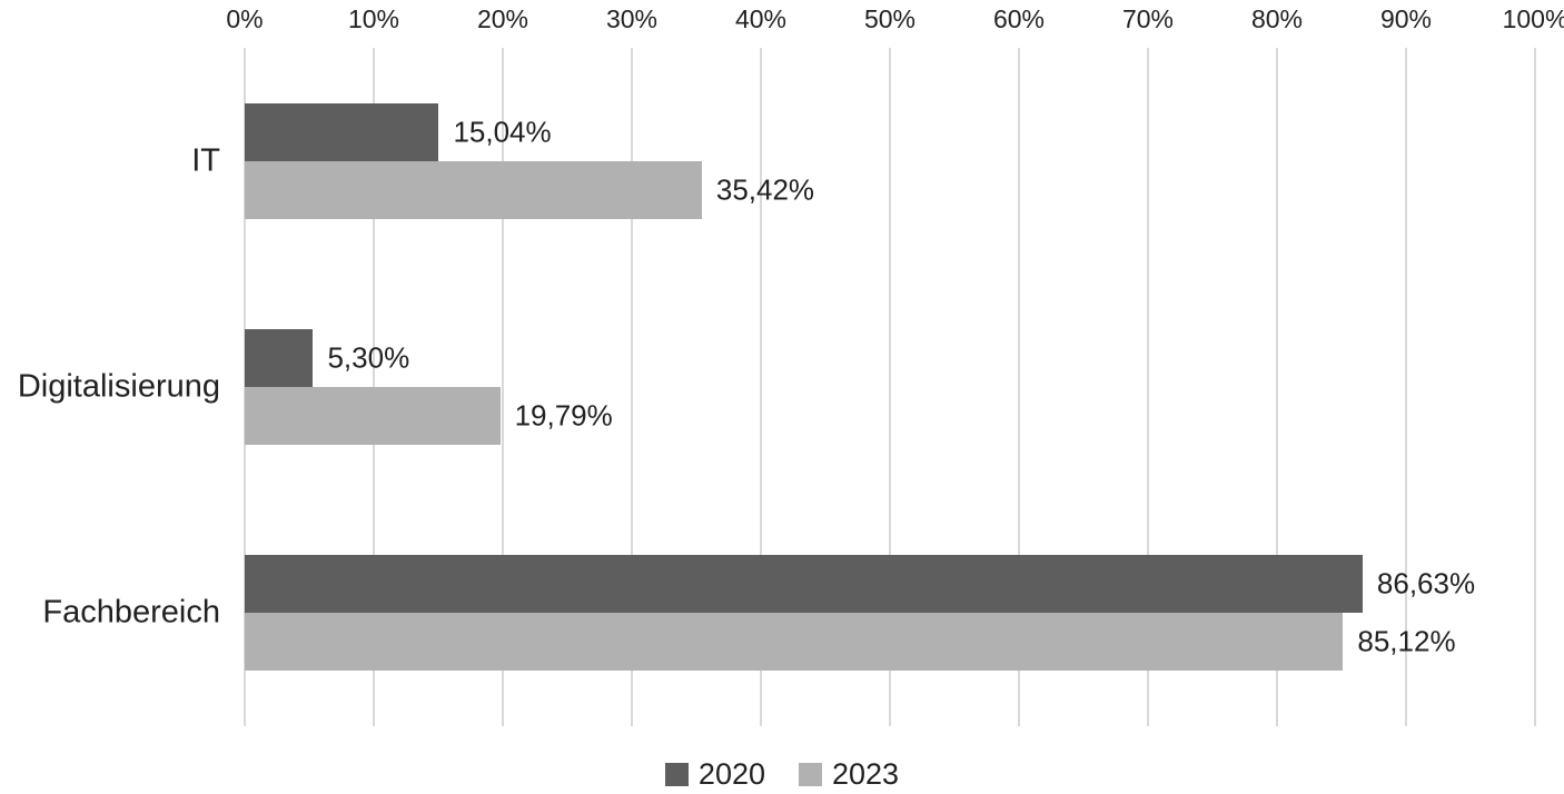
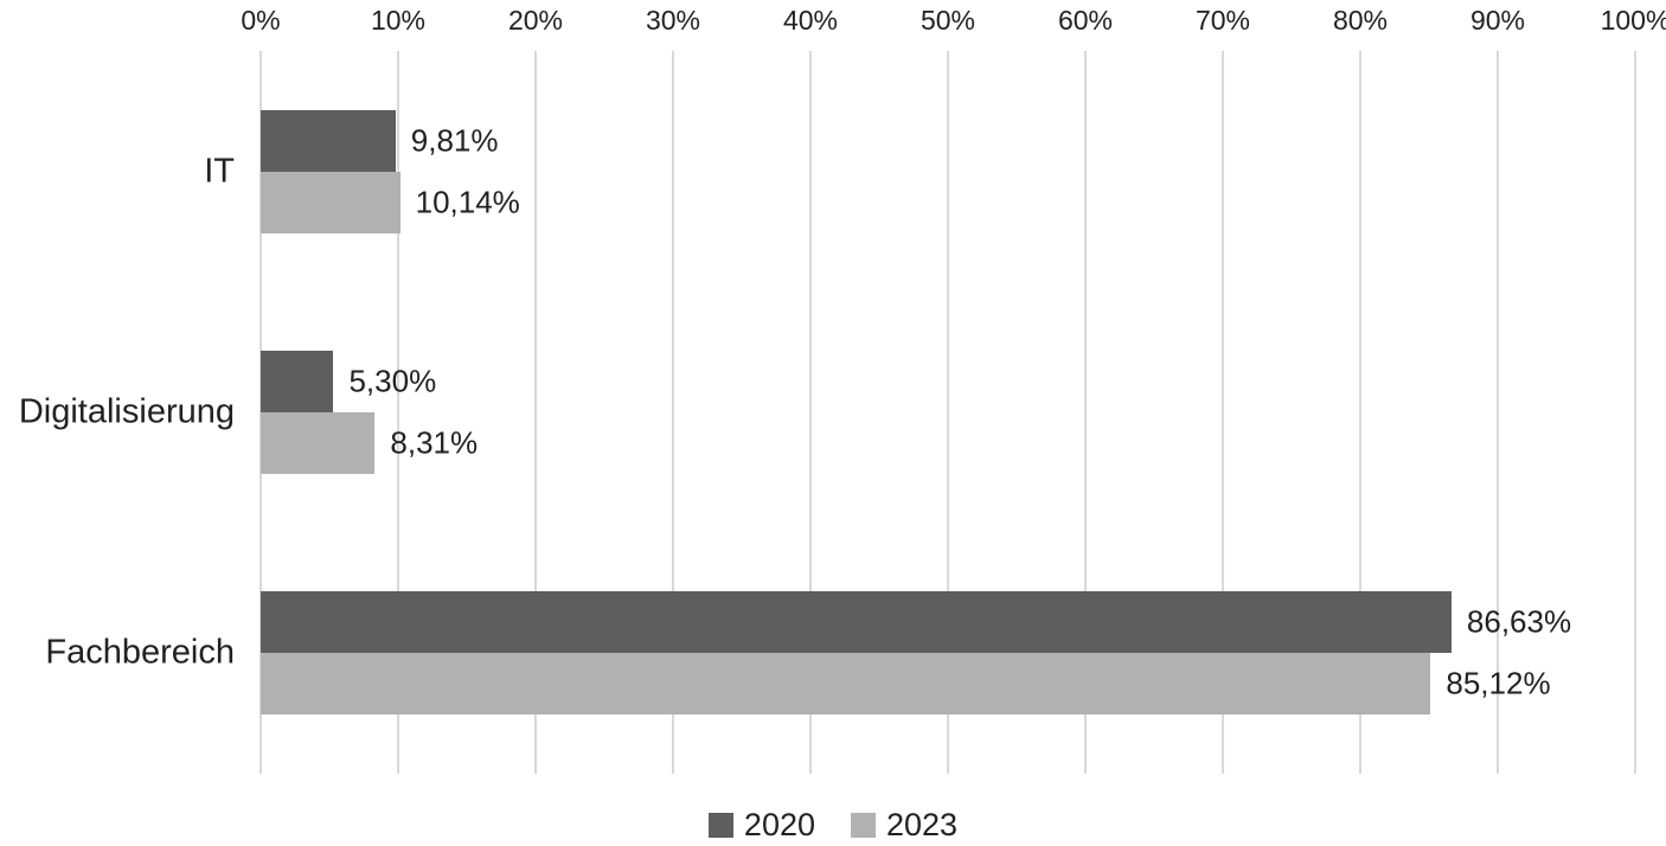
2020/IT: 15,04% -> 9,81%
2023/IT: 35,42% -> 10,14%
2023/Digitalisierung: 19,79% -> 8,31%
